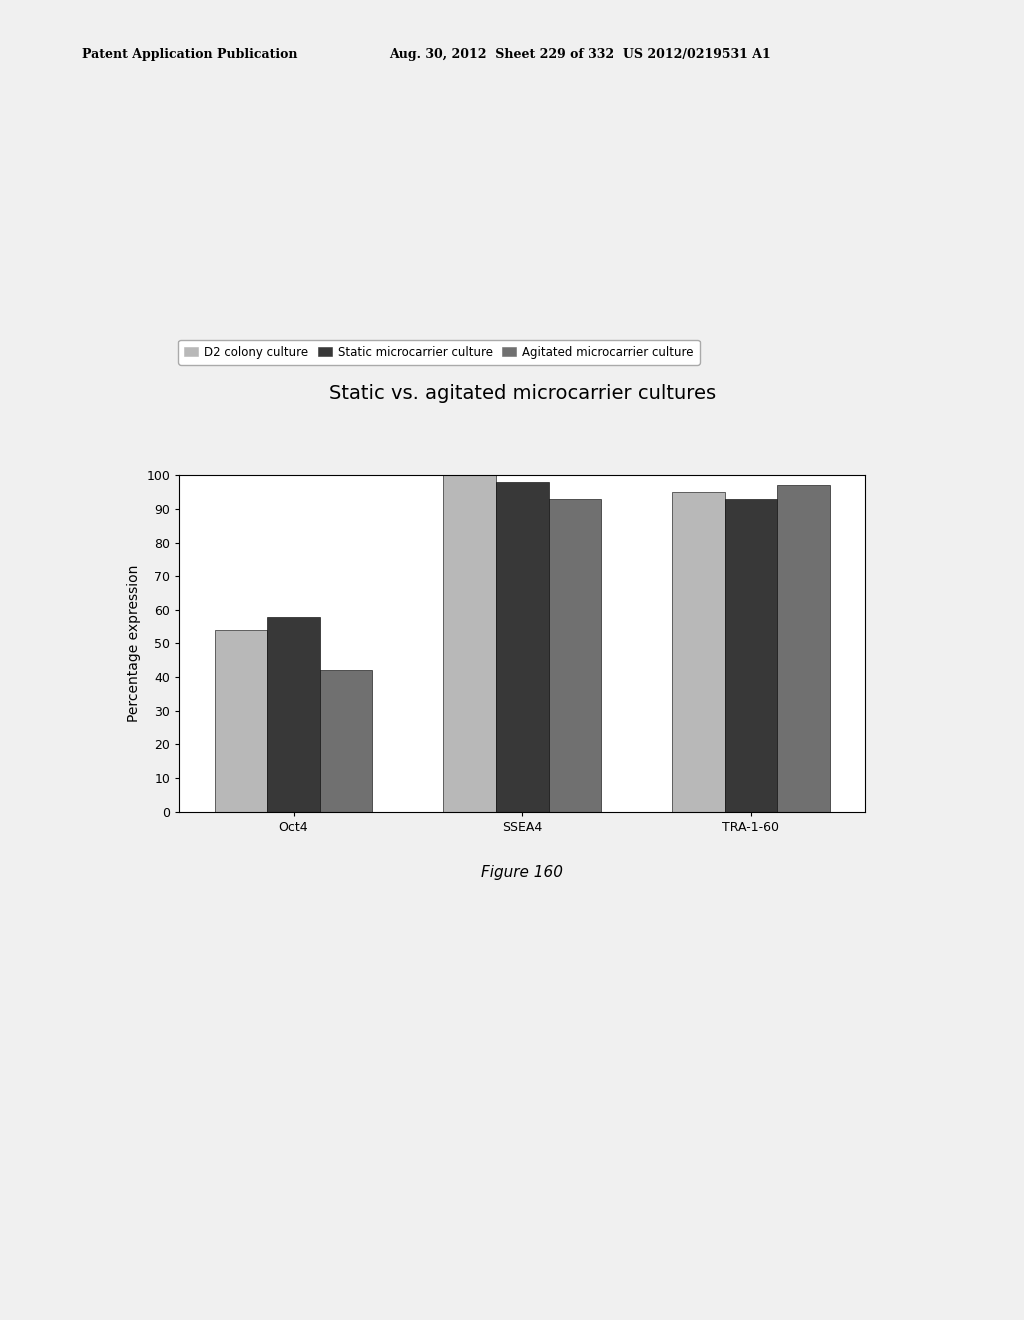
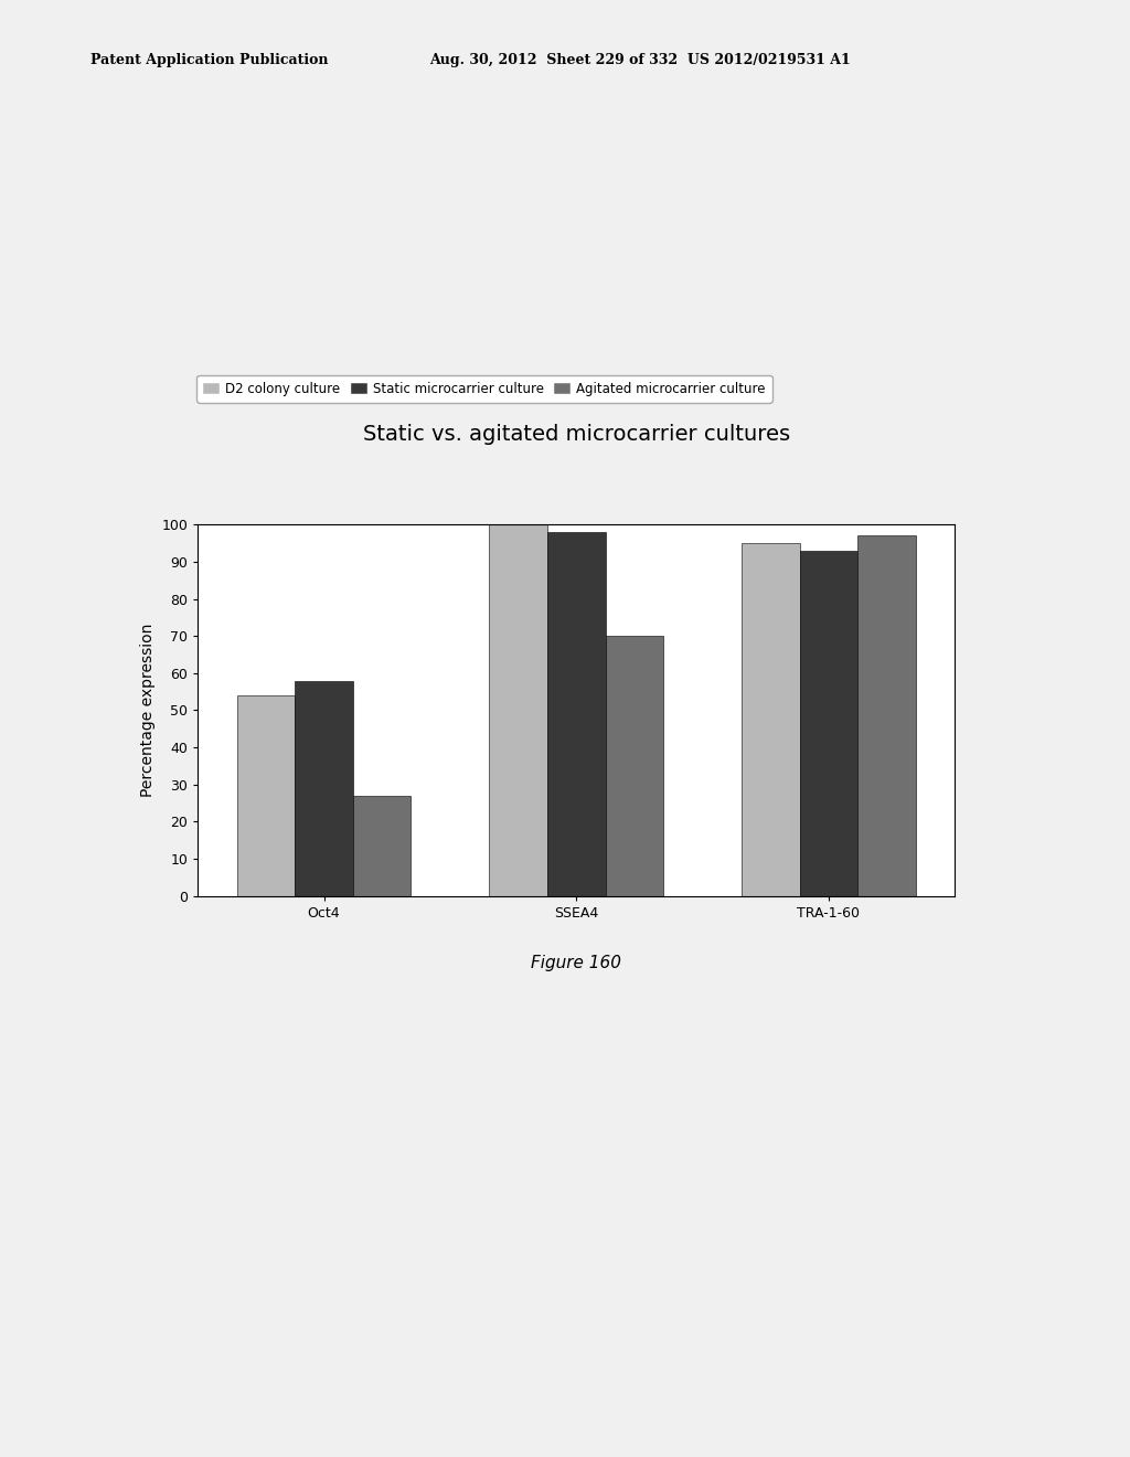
Agitated microcarrier culture/Oct4: 42 -> 27
Agitated microcarrier culture/SSEA4: 93 -> 70
